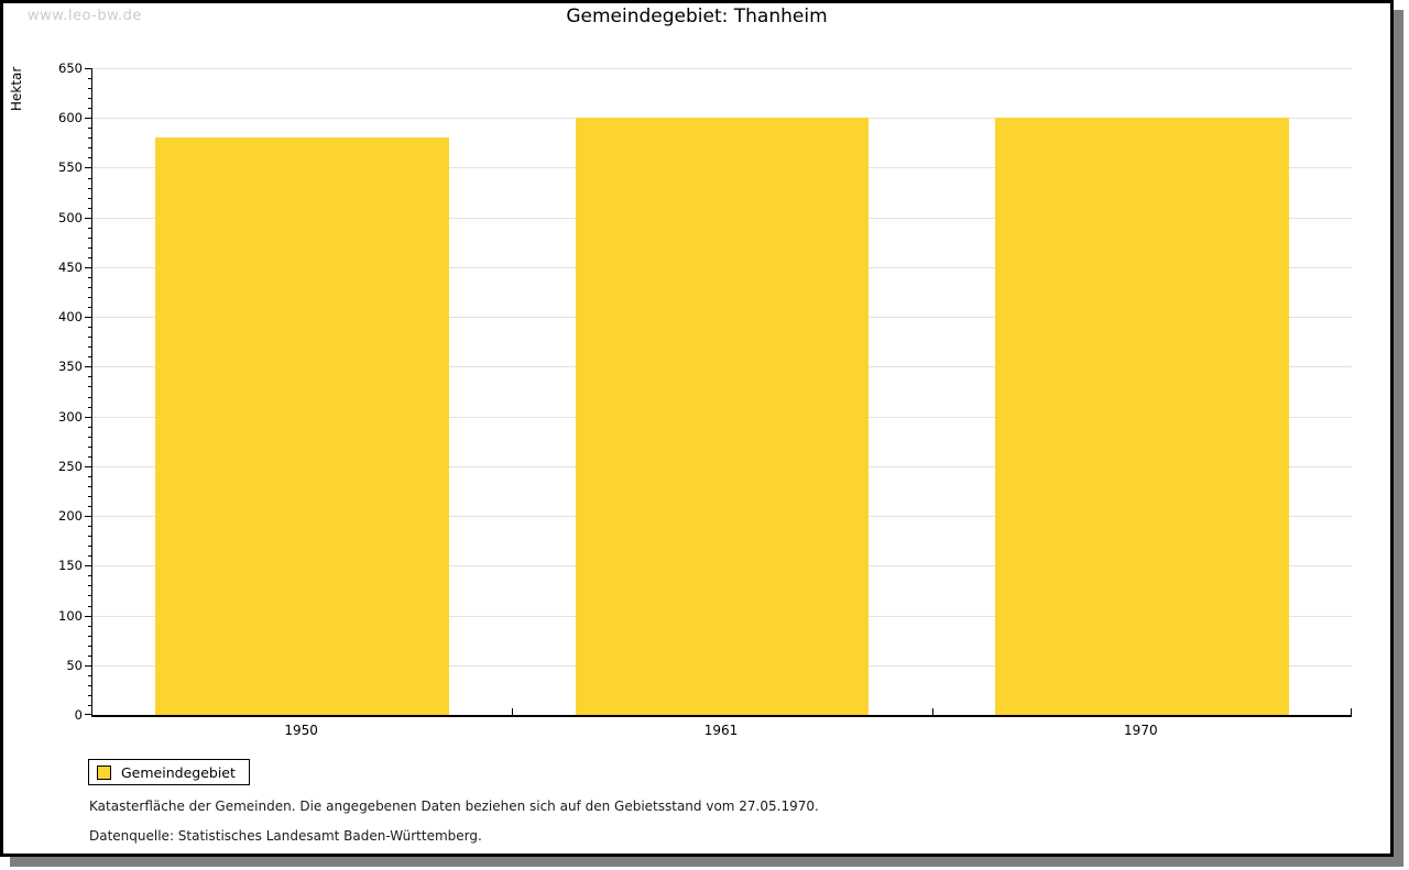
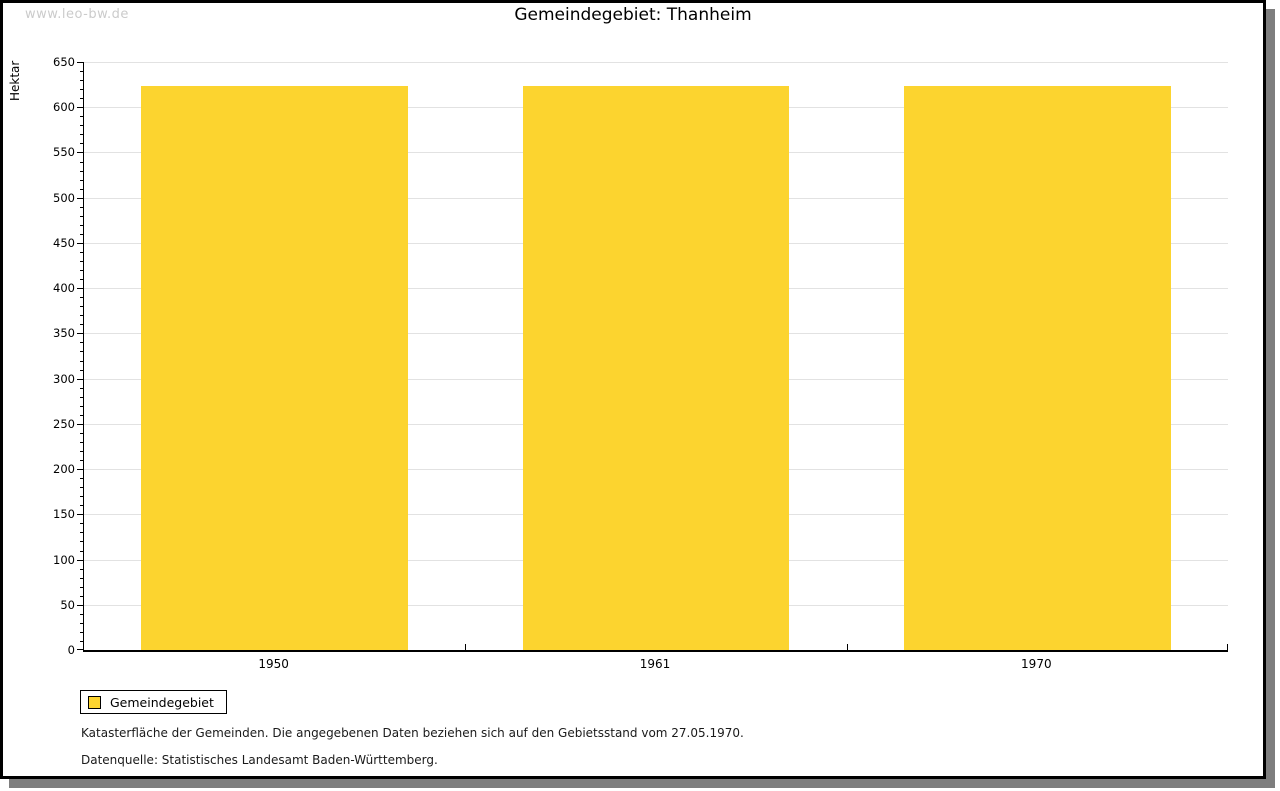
1950: 580 -> 620
1961: 600 -> 620
1970: 600 -> 620
